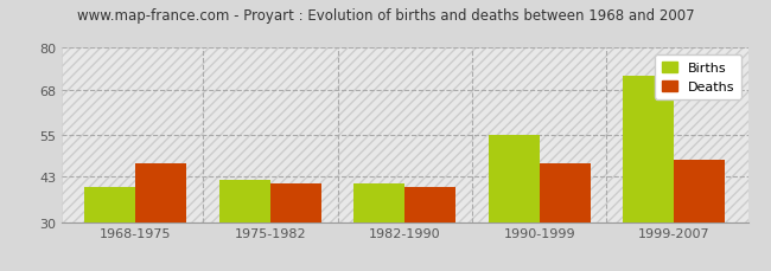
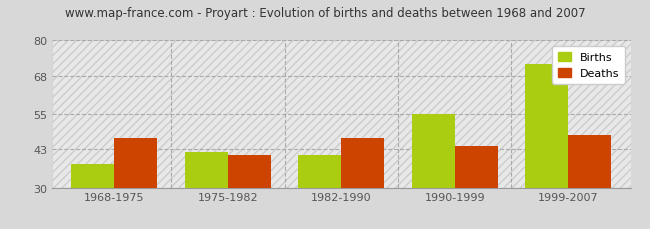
Births/1968-1975: 40 -> 38
Deaths/1982-1990: 40 -> 47
Deaths/1990-1999: 47 -> 44
